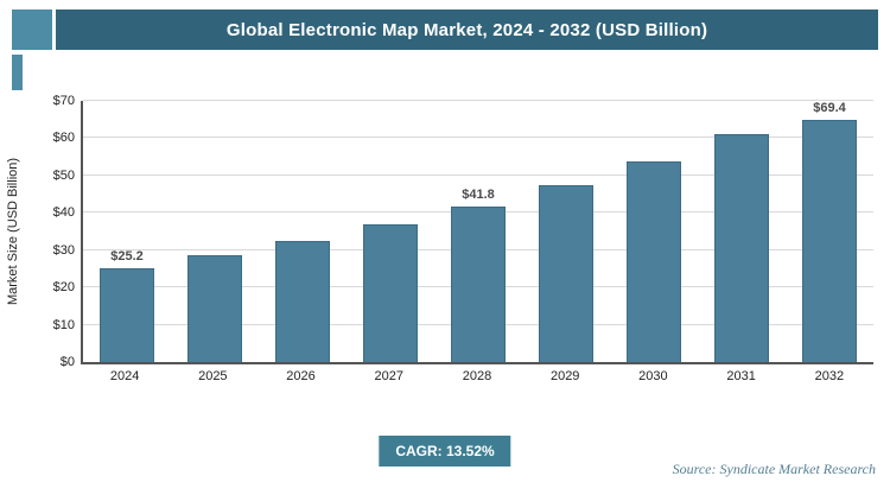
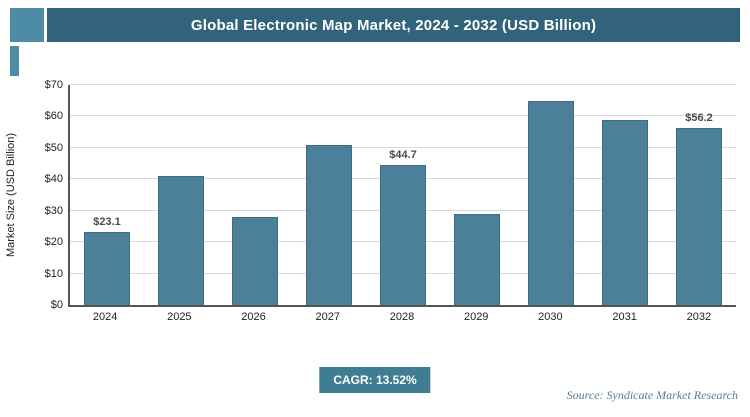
2024: $25.2 -> $23.1
2025: $29 -> $41
2026: $32 -> $28
2027: $37 -> $51
2028: $41.8 -> $44.7
2029: $48 -> $29
2030: $54 -> $65
2031: $61 -> $59
2032: $69.4 -> $56.2
